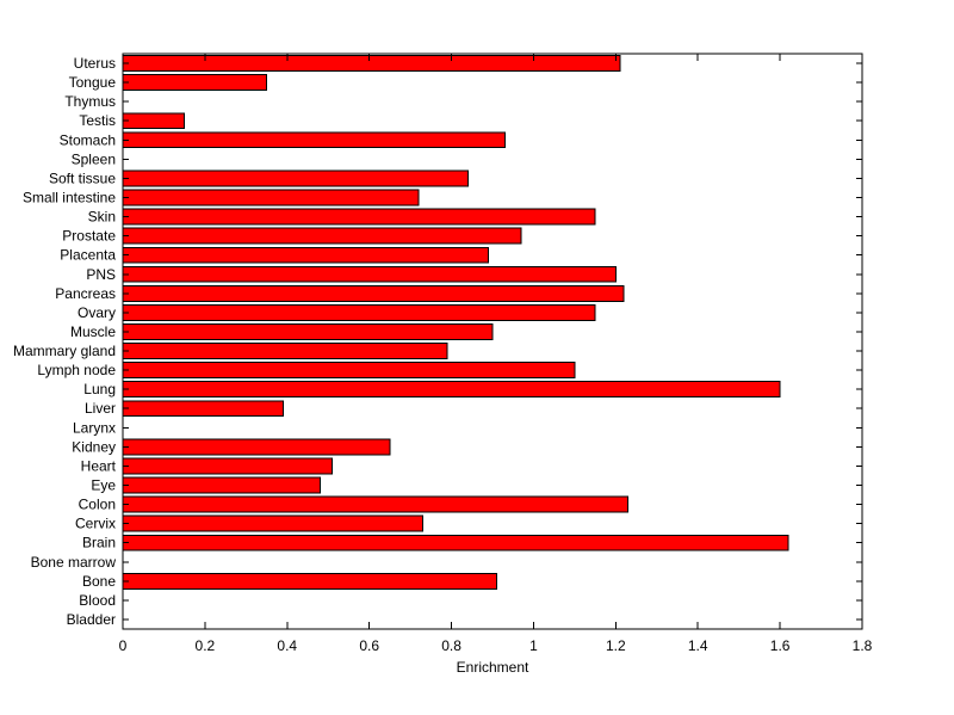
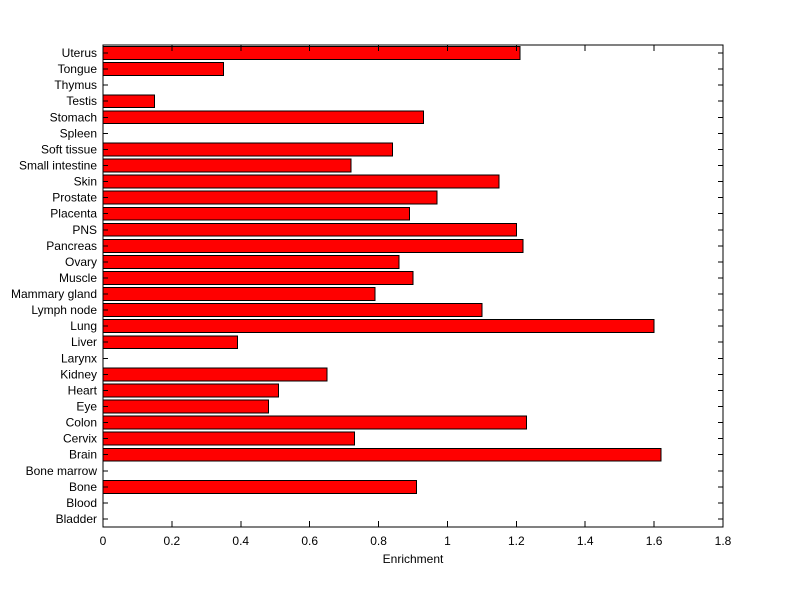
Ovary: 1.15 -> 0.86
